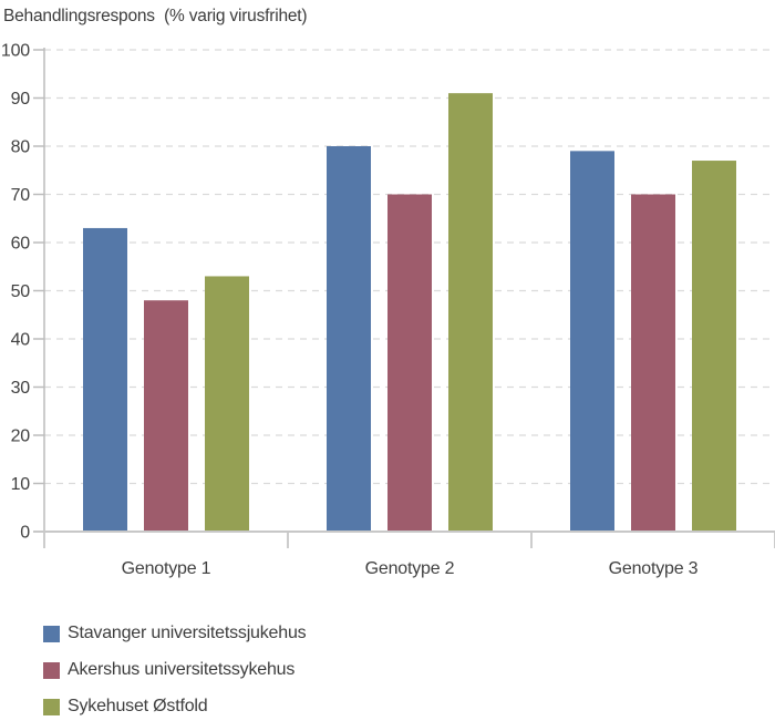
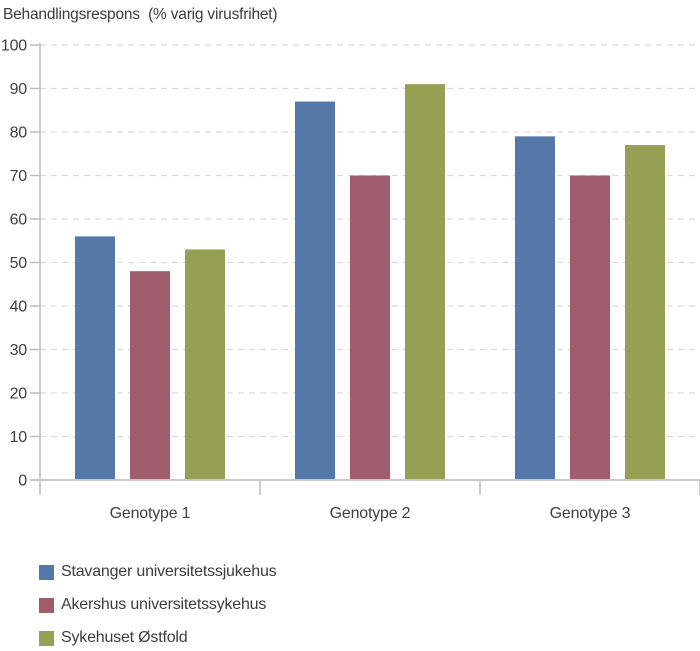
Stavanger universitetssjukehus/Genotype 1: 63 -> 56
Stavanger universitetssjukehus/Genotype 2: 80 -> 87
